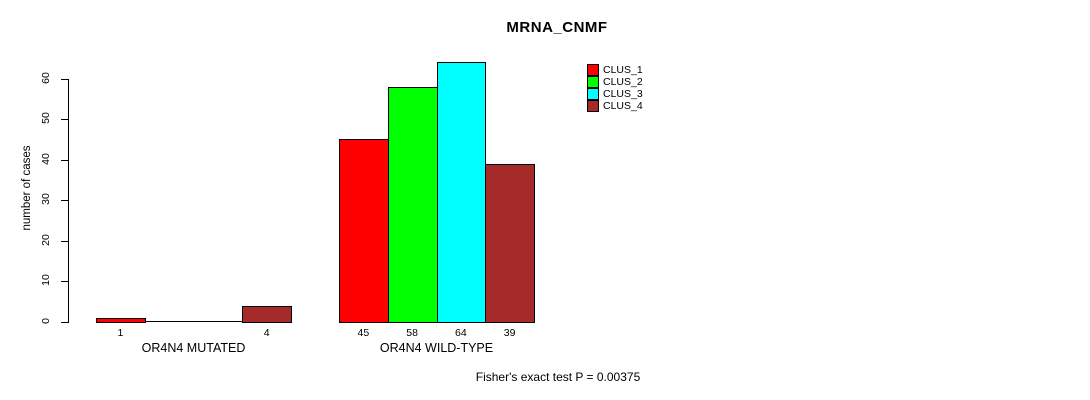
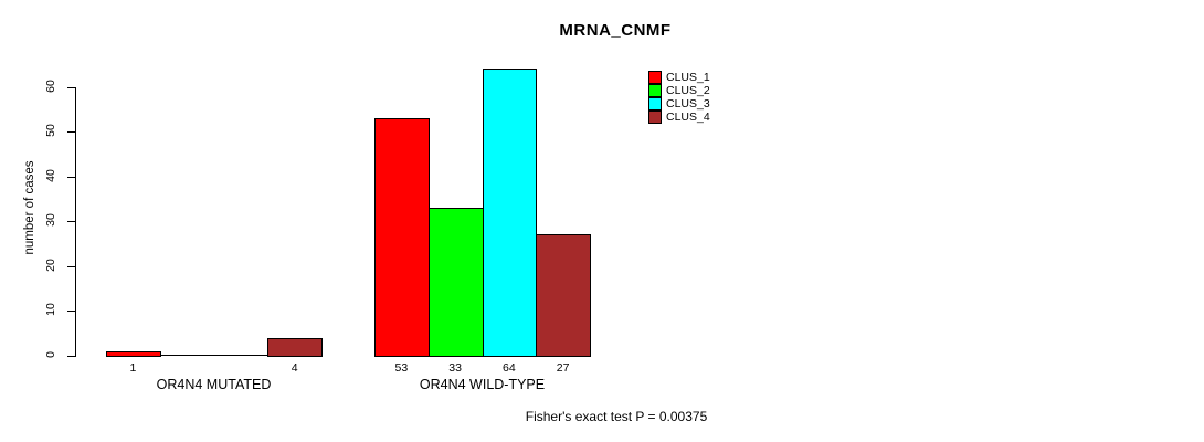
CLUS_1/OR4N4 WILD-TYPE: 45 -> 53
CLUS_2/OR4N4 WILD-TYPE: 58 -> 33
CLUS_4/OR4N4 WILD-TYPE: 39 -> 27
